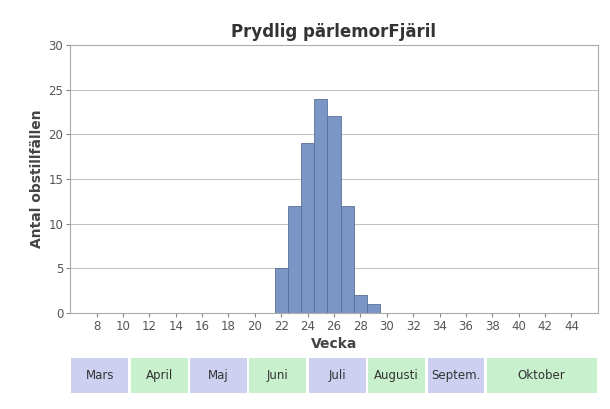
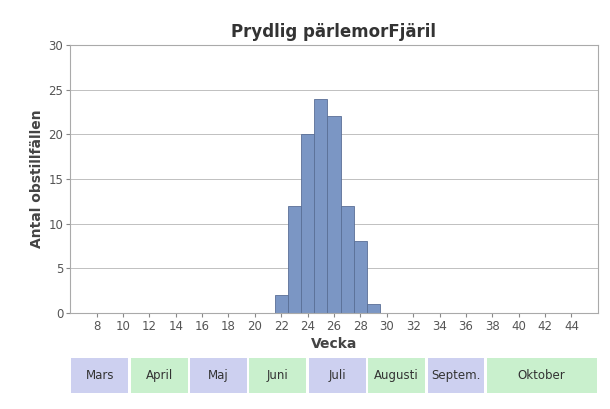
22: 5 -> 2
24: 19 -> 20
28: 2 -> 8
